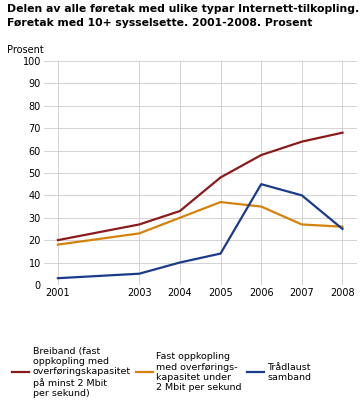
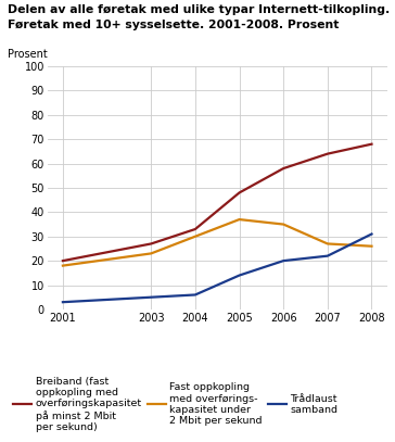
Trådlaust samband/2004: 10 -> 6
Trådlaust samband/2006: 45 -> 20
Trådlaust samband/2007: 40 -> 22
Trådlaust samband/2008: 25 -> 31
